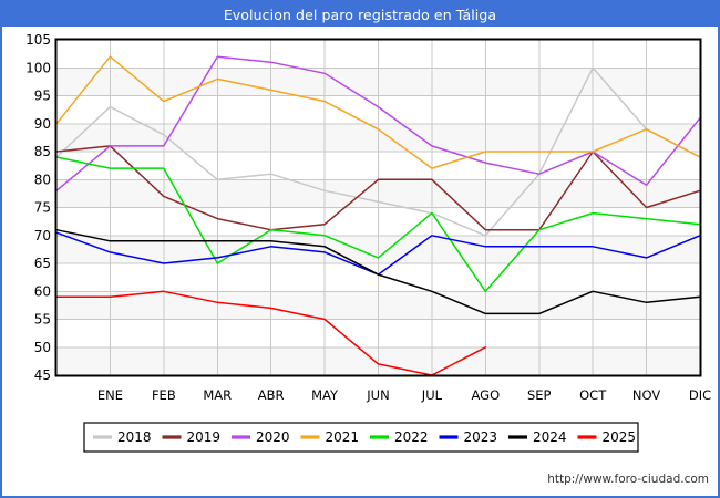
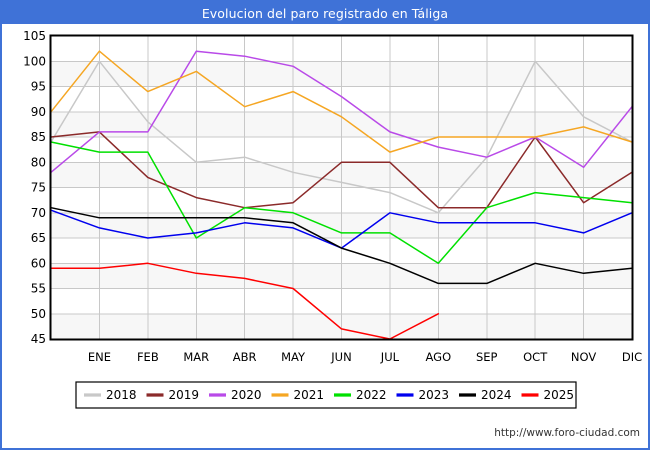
2018/ENE: 93 -> 100
2021/ABR: 96 -> 91
2022/JUL: 74 -> 66
2019/NOV: 75 -> 72
2021/NOV: 89 -> 87
